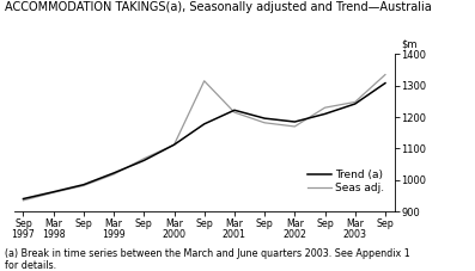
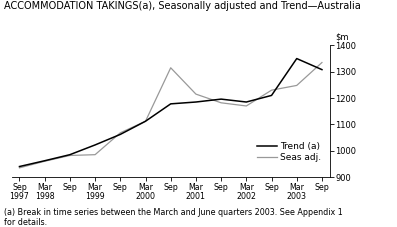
Seas adj./Mar 1999: 1018 -> 985
Trend (a)/Mar 2001: 1222 -> 1185
Trend (a)/Mar 2003: 1242 -> 1350
